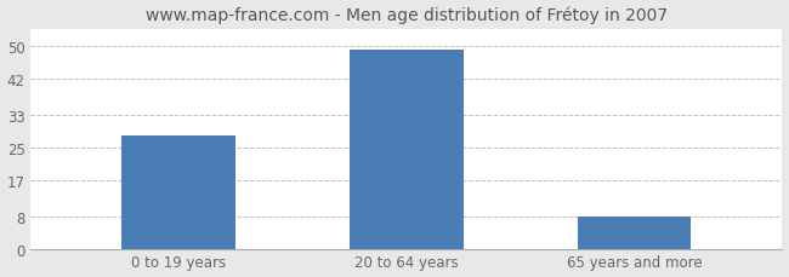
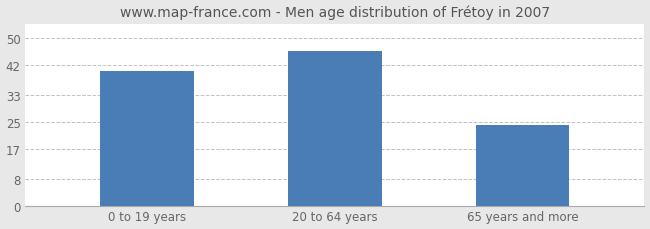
0 to 19 years: 28 -> 40
20 to 64 years: 49 -> 46
65 years and more: 8 -> 24
